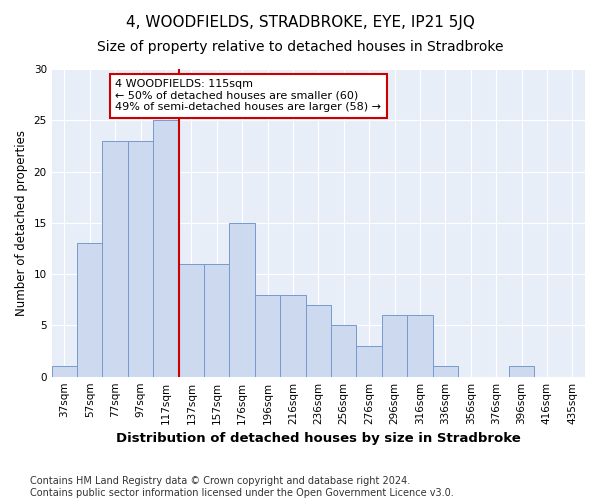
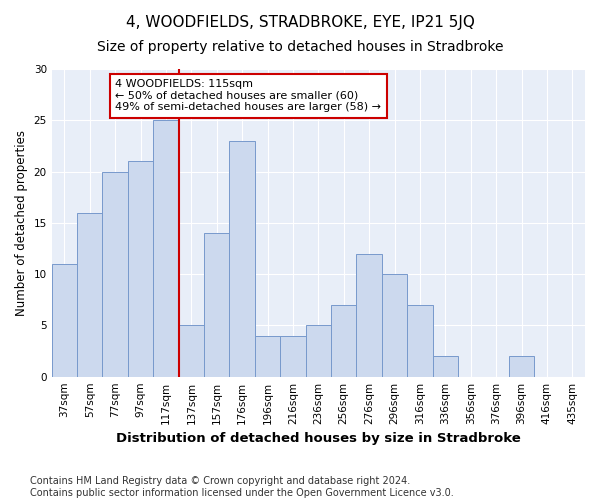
37sqm: 1 -> 11
57sqm: 13 -> 16
77sqm: 23 -> 20
97sqm: 23 -> 21
137sqm: 11 -> 5
157sqm: 11 -> 14
176sqm: 15 -> 23
196sqm: 8 -> 4
216sqm: 8 -> 4
236sqm: 7 -> 5
256sqm: 5 -> 7
276sqm: 3 -> 12
296sqm: 6 -> 10
316sqm: 6 -> 7
336sqm: 1 -> 2
396sqm: 1 -> 2
